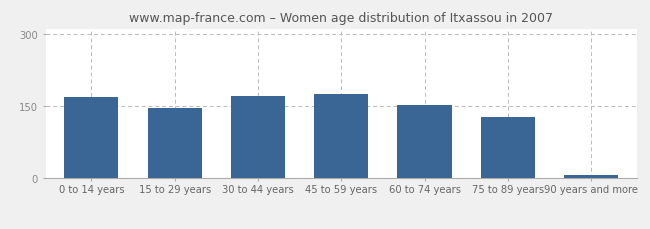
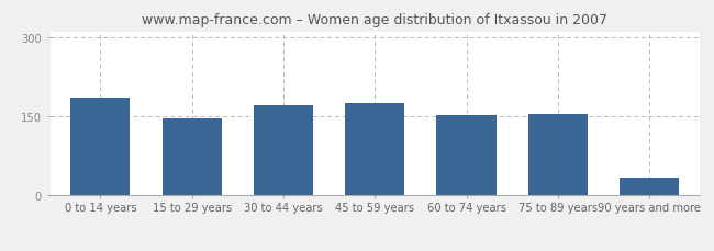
0 to 14 years: 168 -> 185
75 to 89 years: 128 -> 155
90 years and more: 8 -> 35
